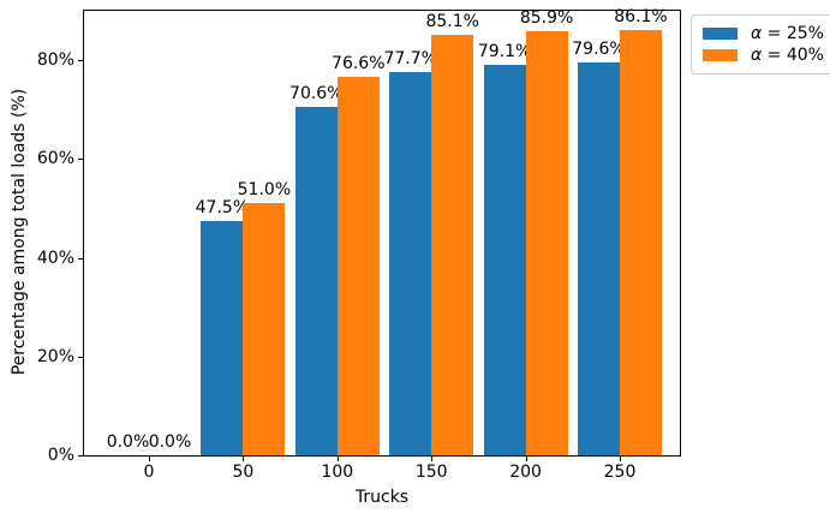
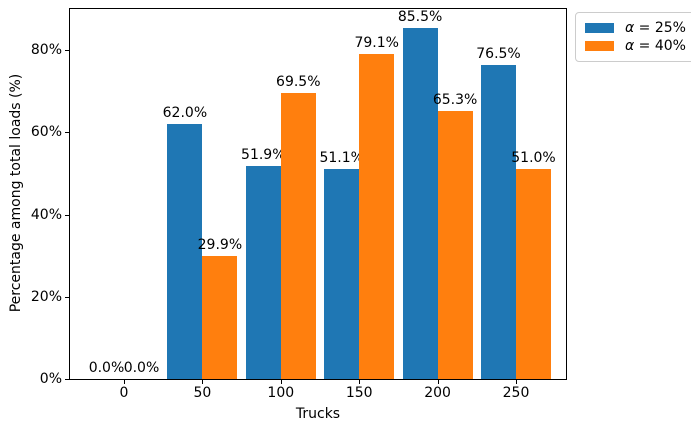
α = 25%/50: 47.5% -> 62.0%
α = 40%/50: 51.0% -> 29.9%
α = 25%/100: 70.6% -> 51.9%
α = 40%/100: 76.6% -> 69.5%
α = 25%/150: 77.7% -> 51.1%
α = 40%/150: 85.1% -> 79.1%
α = 25%/200: 79.1% -> 85.5%
α = 40%/200: 85.9% -> 65.3%
α = 25%/250: 79.6% -> 76.5%
α = 40%/250: 86.1% -> 51.0%
